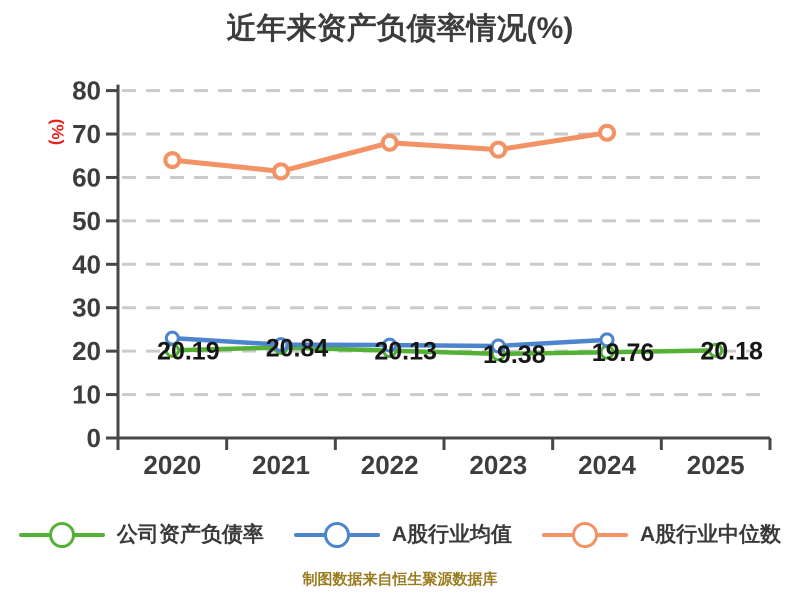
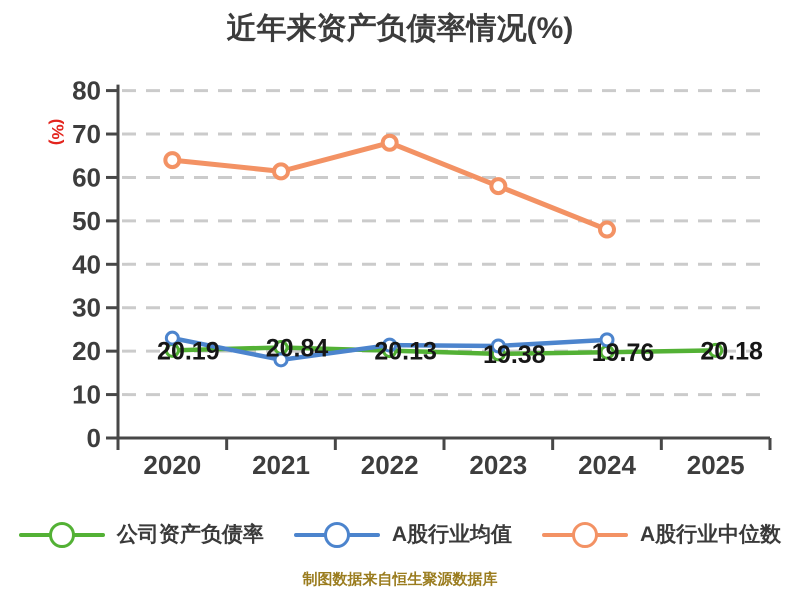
A股行业均值/2021: 22 -> 18
A股行业中位数/2023: 66 -> 58
A股行业中位数/2024: 70 -> 48
